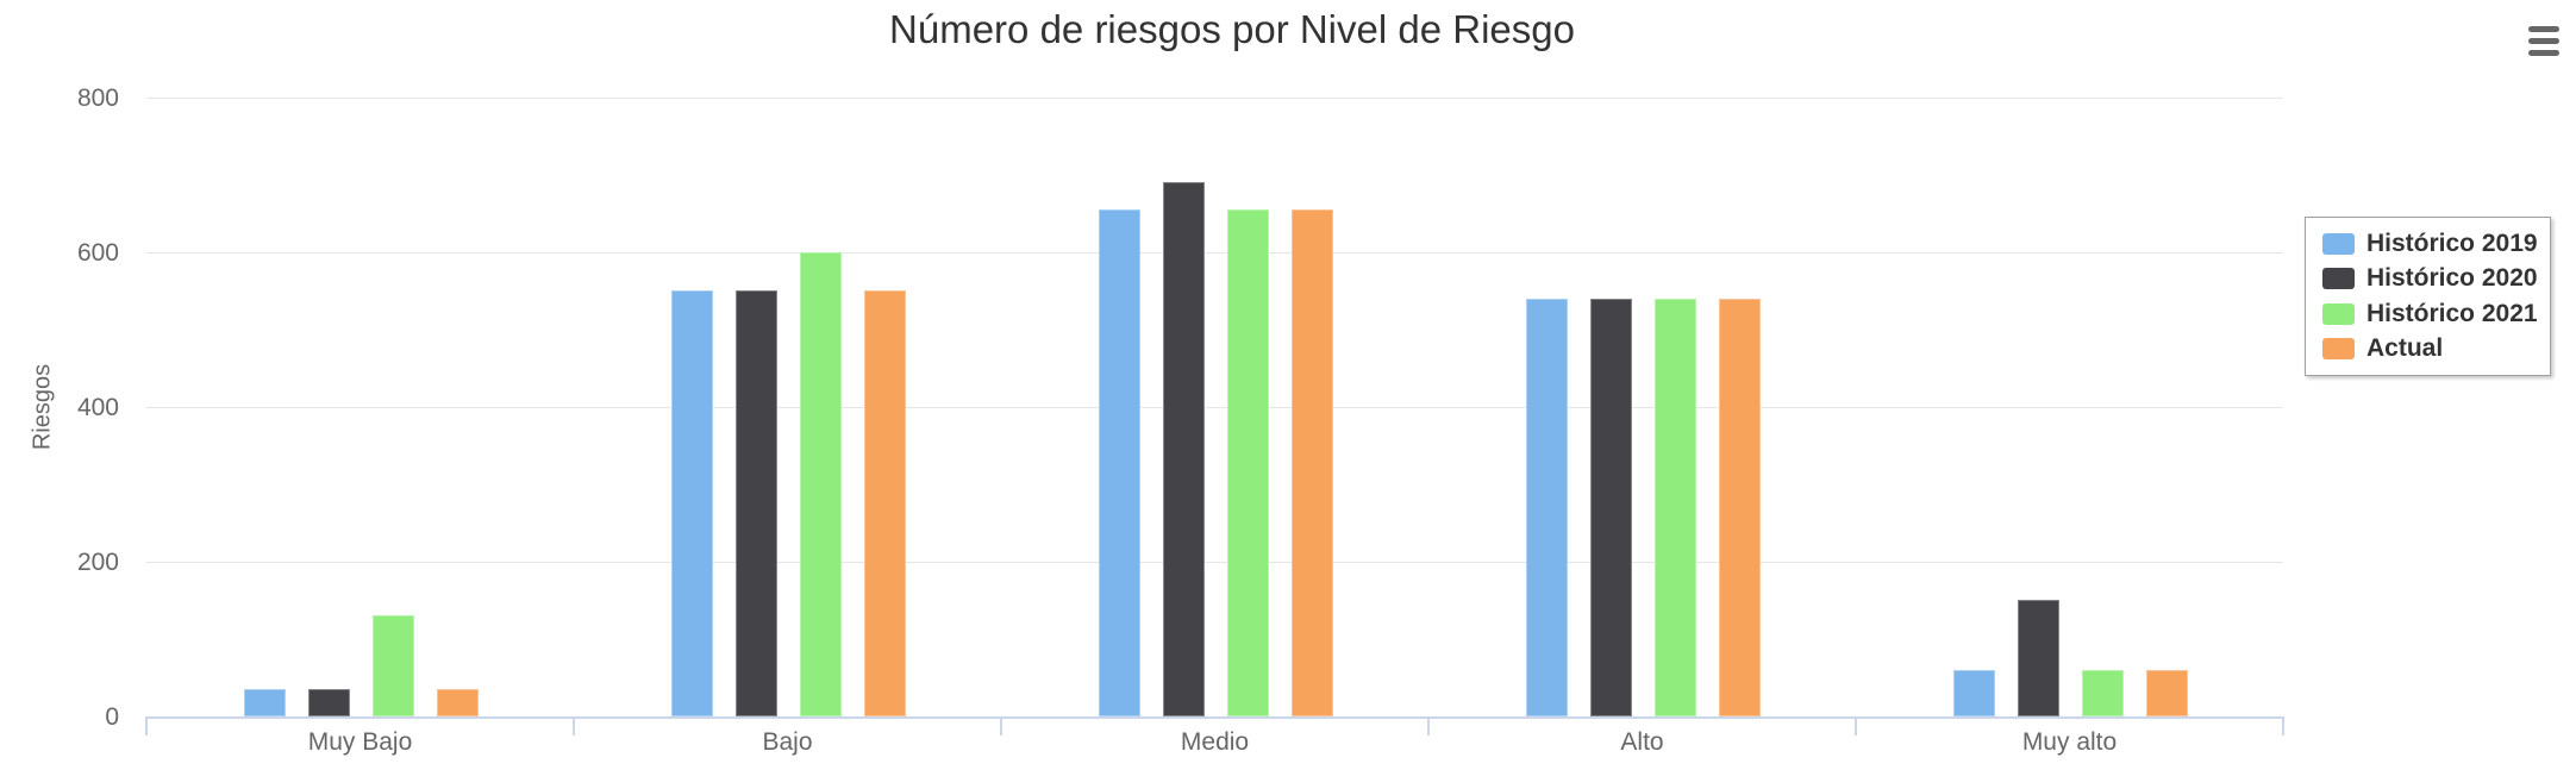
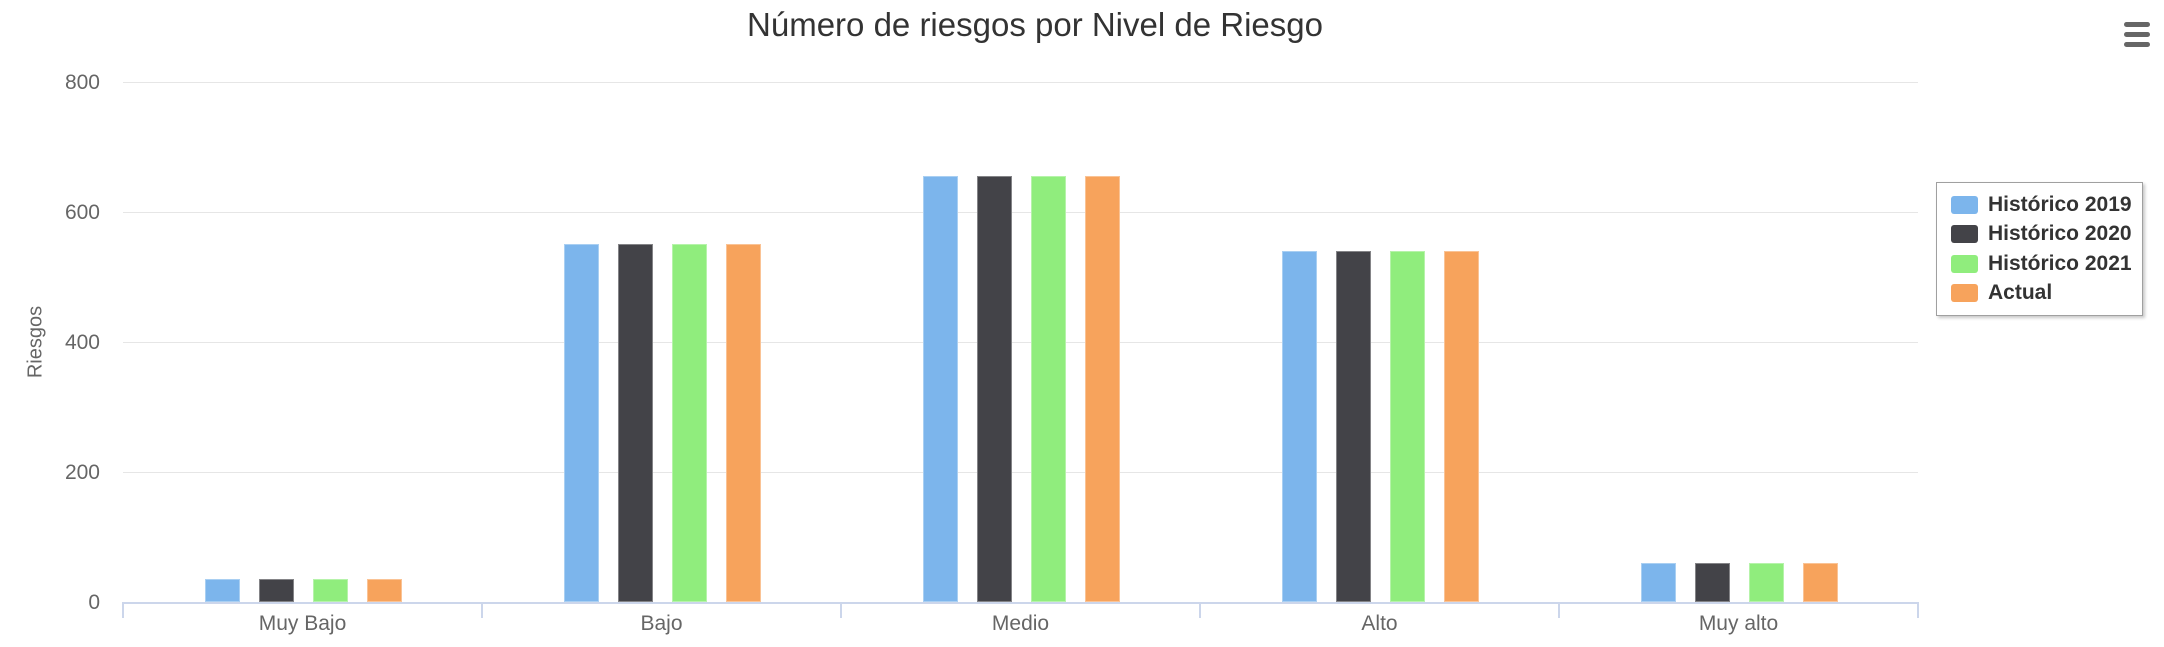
Histórico 2021/Muy Bajo: 130 -> 40
Histórico 2021/Bajo: 600 -> 550
Histórico 2020/Medio: 690 -> 660
Histórico 2020/Muy alto: 150 -> 60
